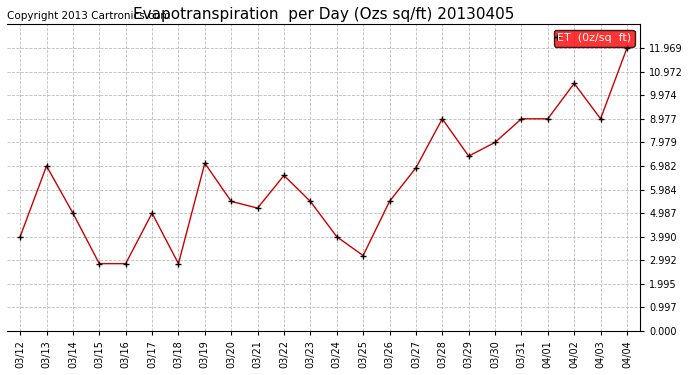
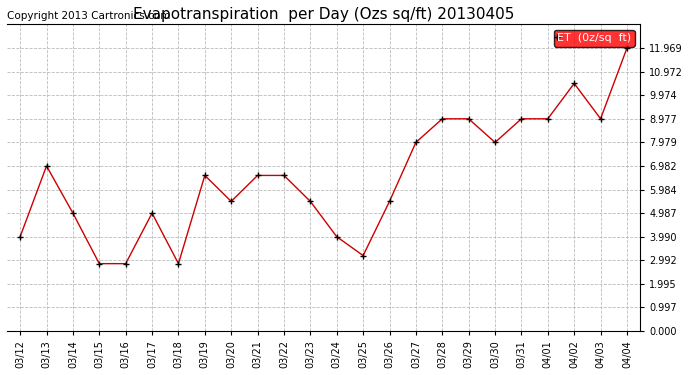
03/19: 7.10 -> 6.58
03/21: 5.20 -> 6.58
03/27: 6.90 -> 7.98
03/29: 7.40 -> 8.98
